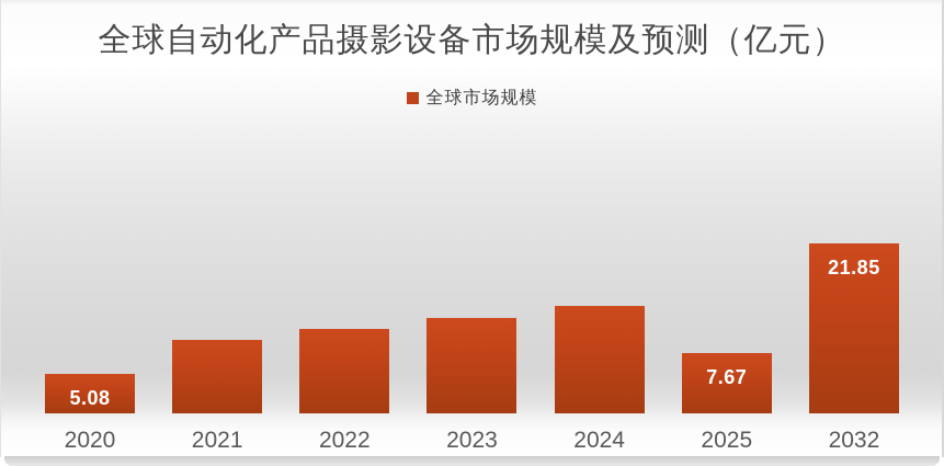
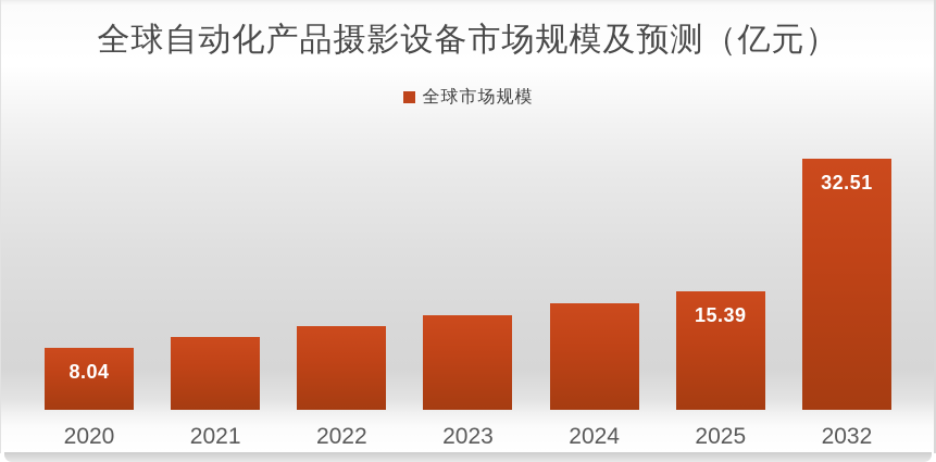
2020: 5.08 -> 8.04
2025: 7.67 -> 15.39
2032: 21.85 -> 32.51
